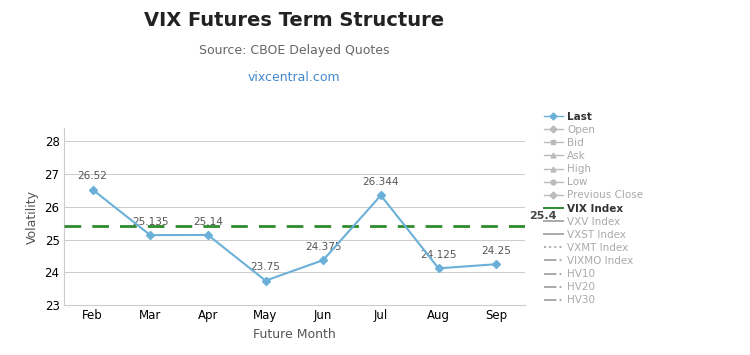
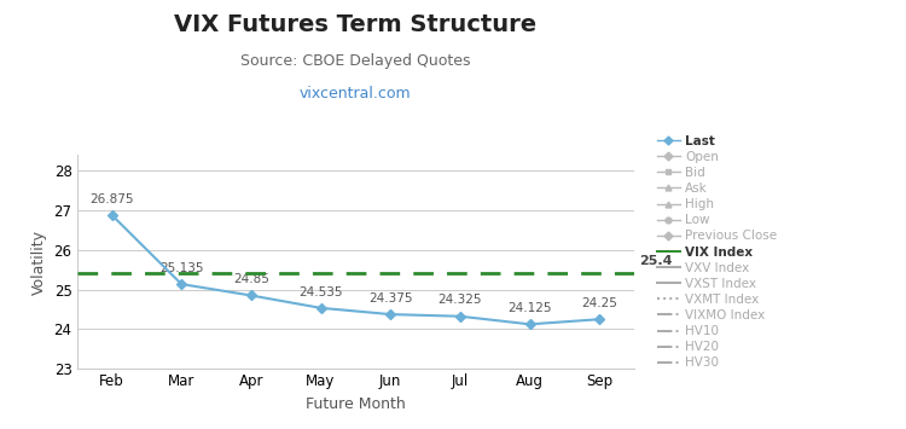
Feb: 26.52 -> 26.875
Apr: 25.14 -> 24.85
May: 23.75 -> 24.535
Jul: 26.344 -> 24.325
